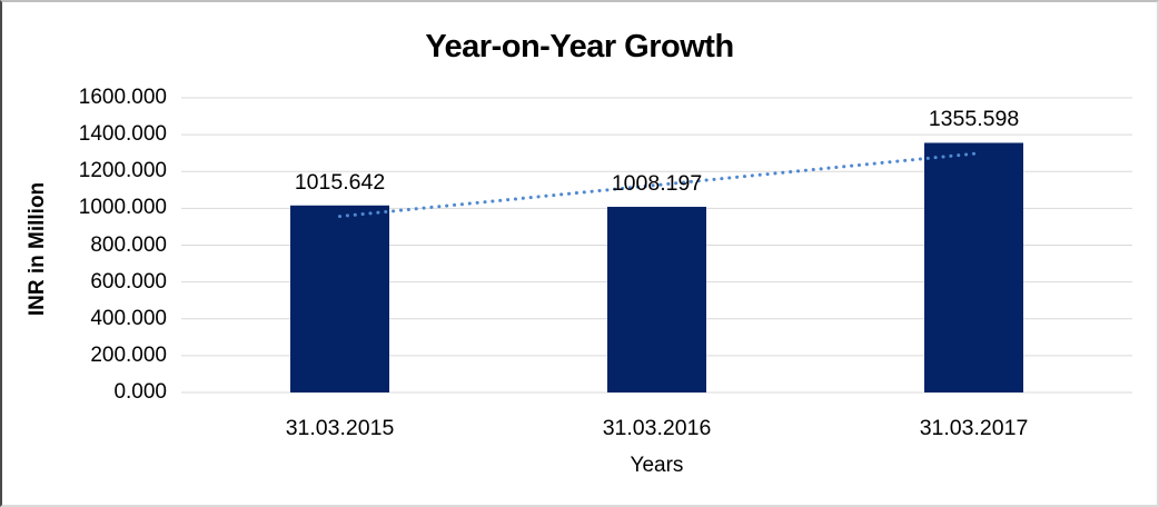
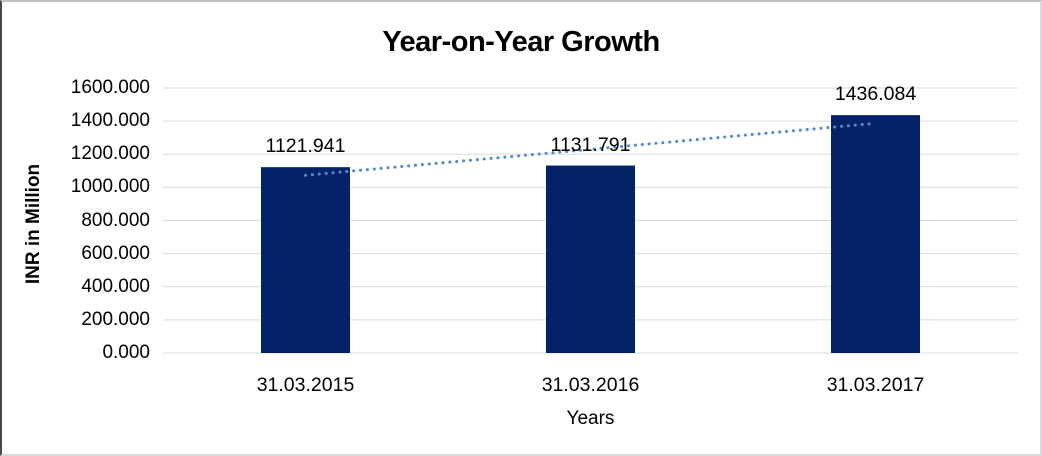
31.03.2015: 1015.642 -> 1121.941
31.03.2016: 1008.197 -> 1131.791
31.03.2017: 1355.598 -> 1436.084
